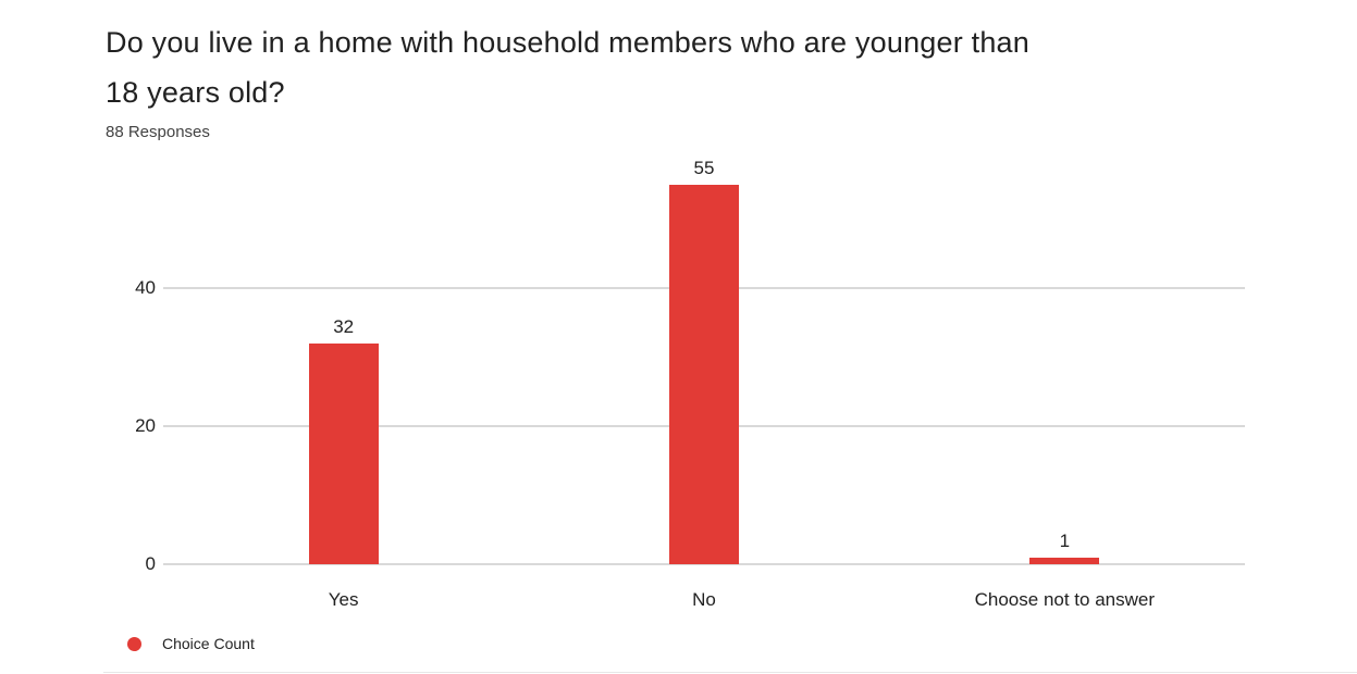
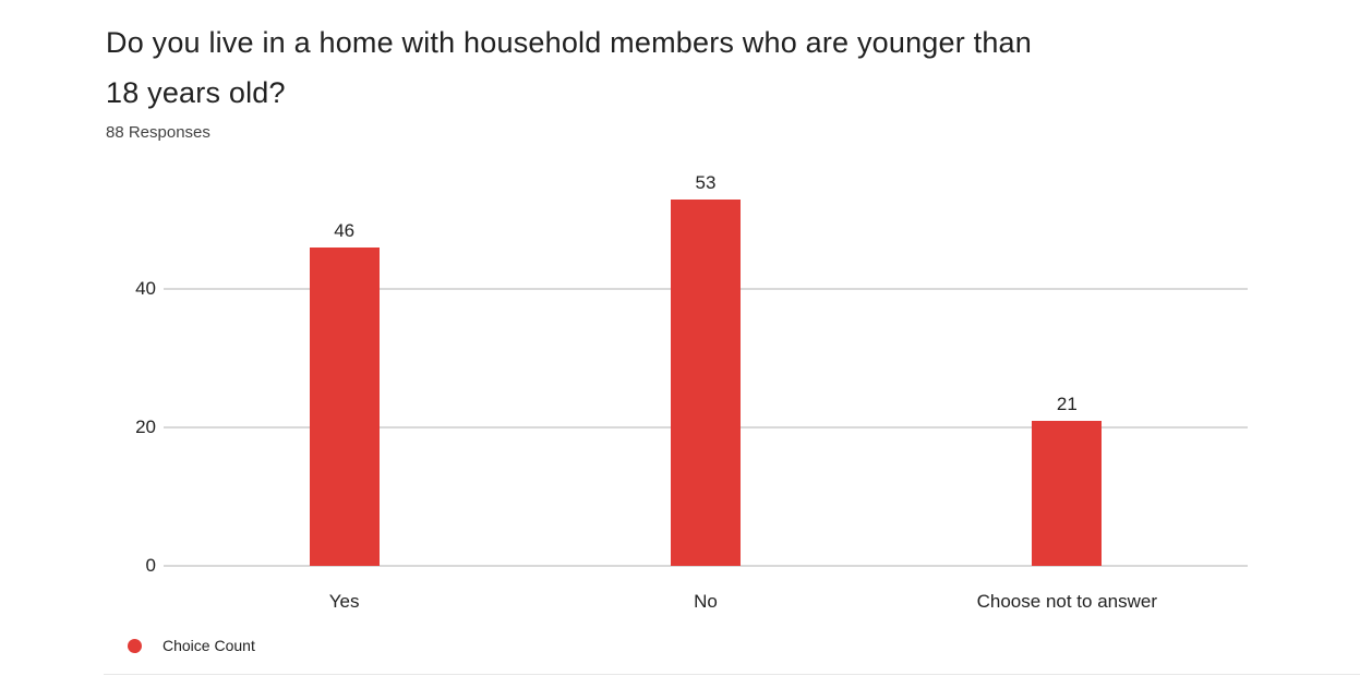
Yes: 32 -> 46
No: 55 -> 53
Choose not to answer: 1 -> 21
